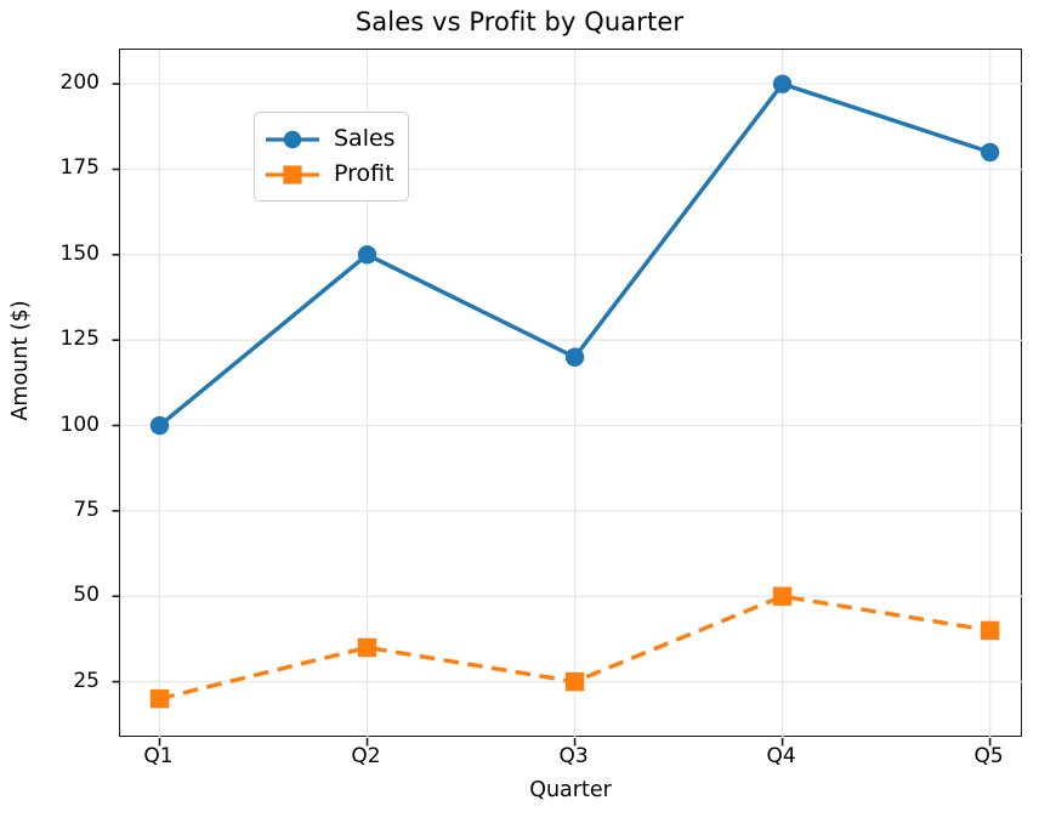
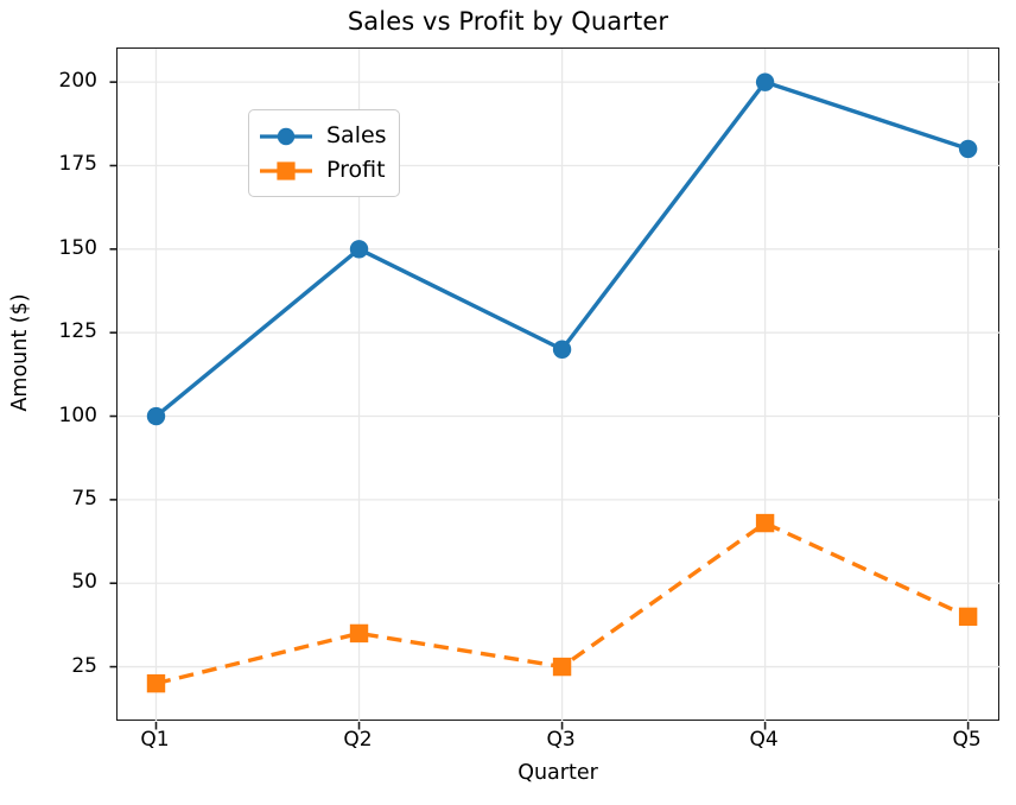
Profit/Q4: 50 -> 68
